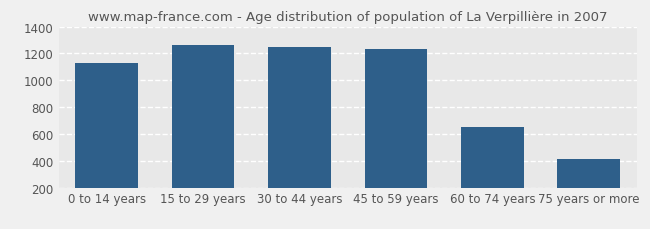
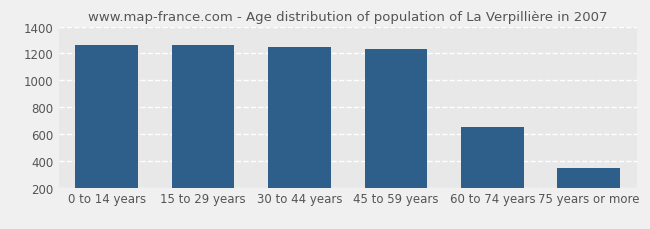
0 to 14 years: 1130 -> 1260
75 years or more: 410 -> 350
